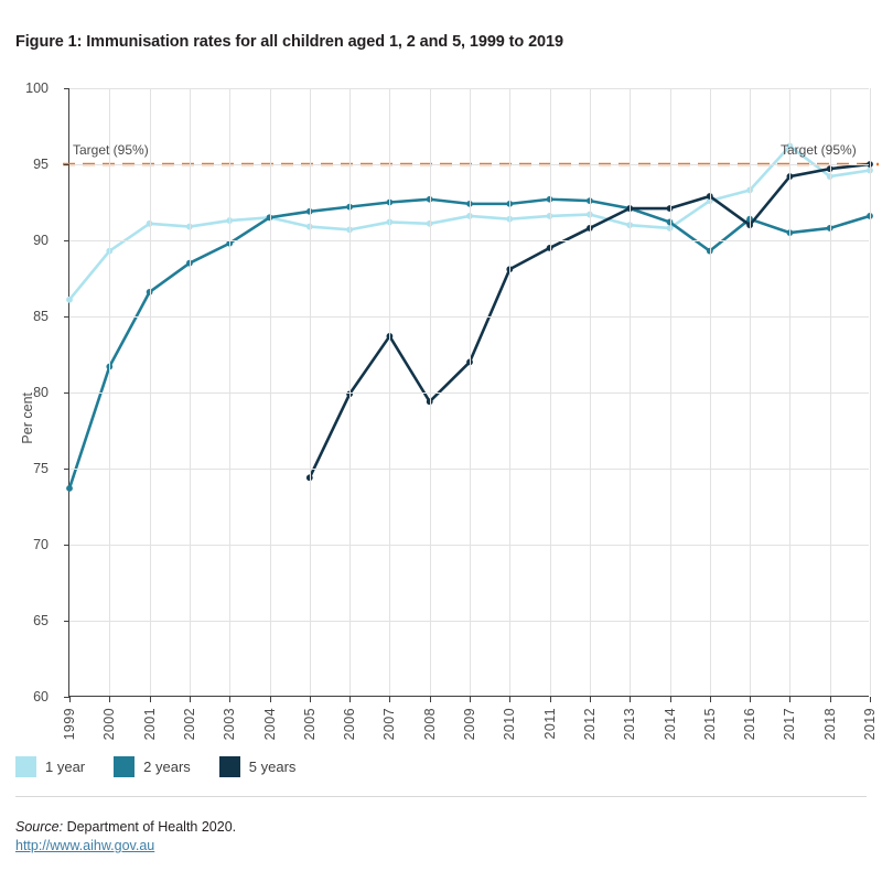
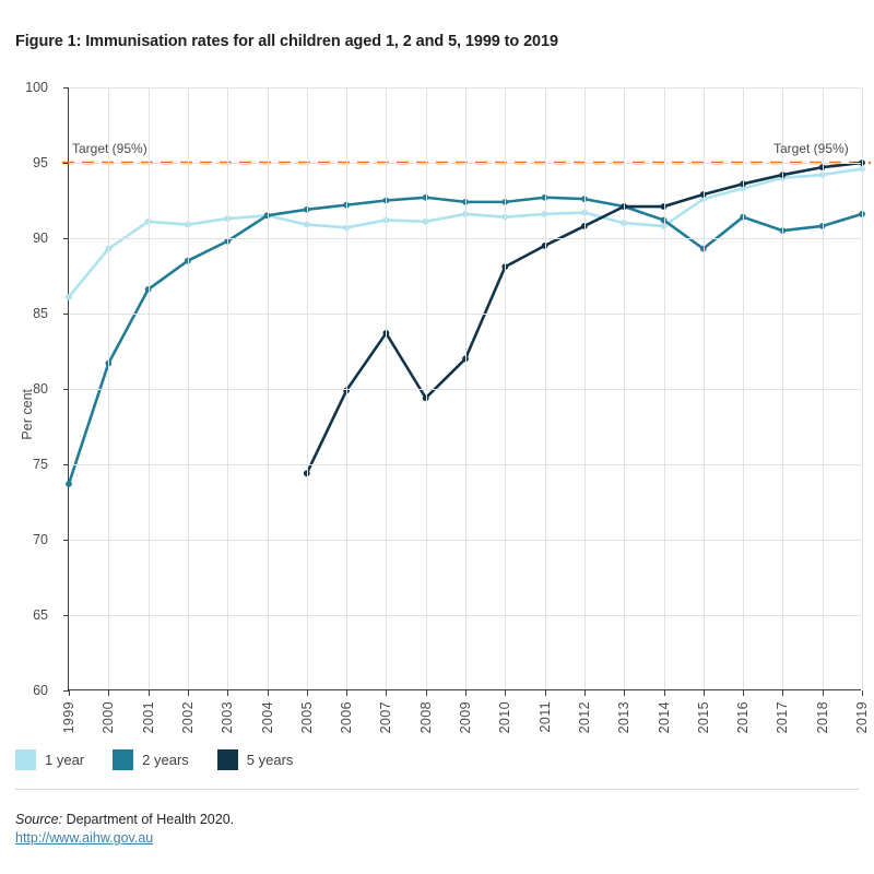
5 years/2016: 91.0 -> 93.6
1 year/2017: 96.2 -> 94.0
